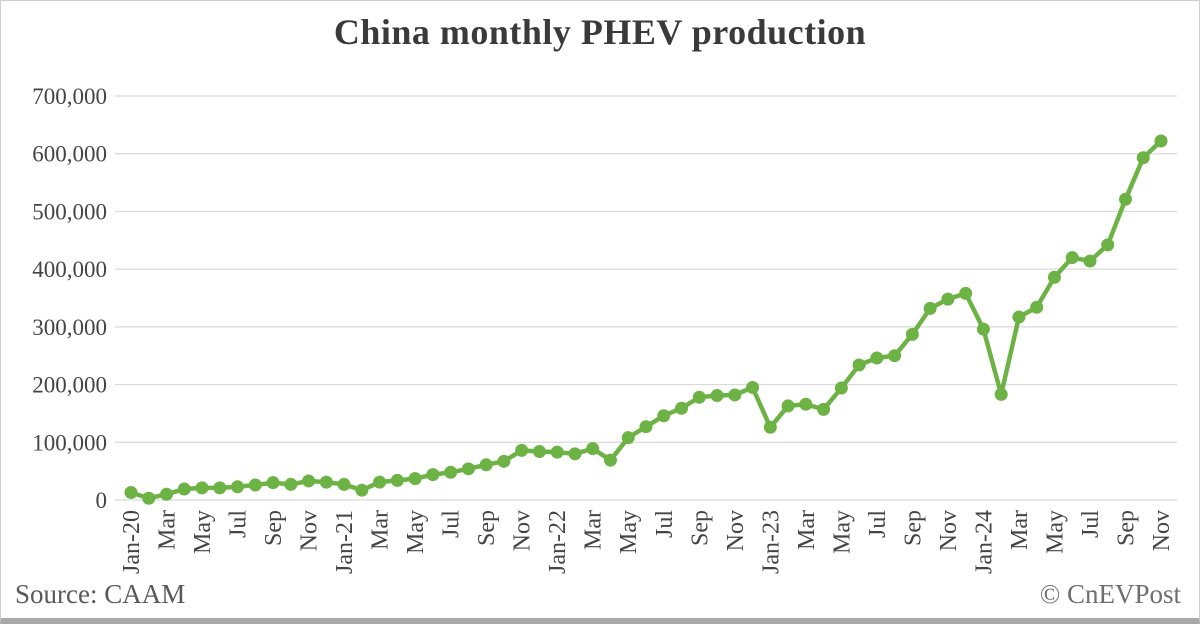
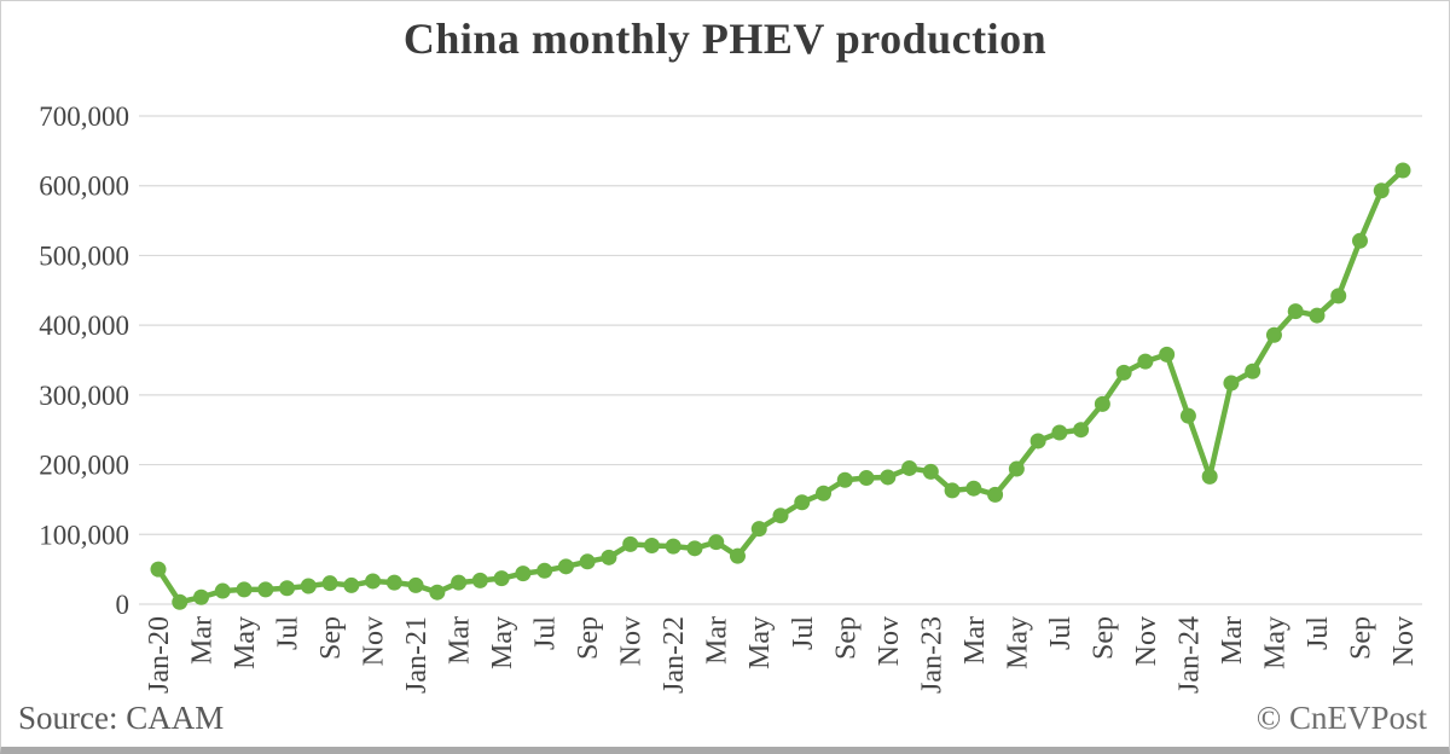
Jan-20: 10000 -> 50000
Jan-23: 130000 -> 190000
Jan-24: 300000 -> 270000
